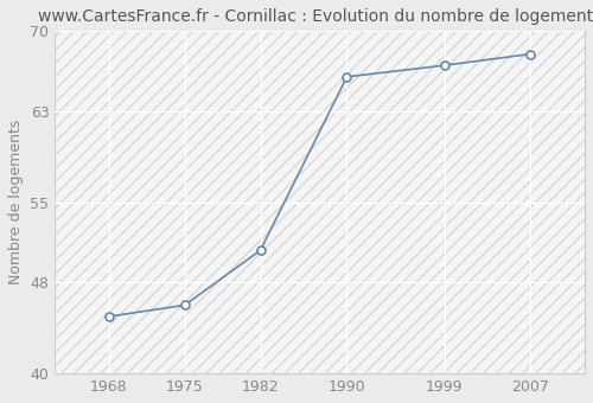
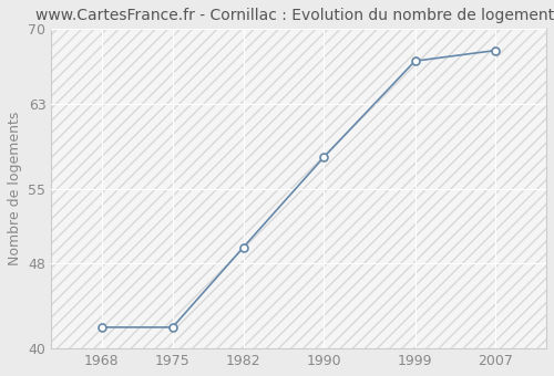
1968: 45.0 -> 42.0
1975: 46.0 -> 42.0
1982: 50.8 -> 49.5
1990: 66.0 -> 58.0
